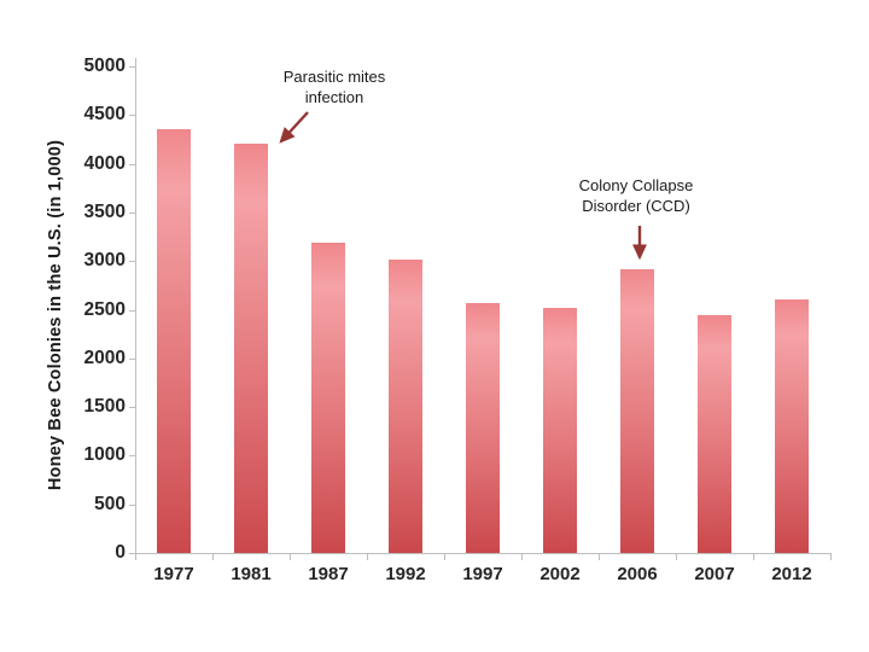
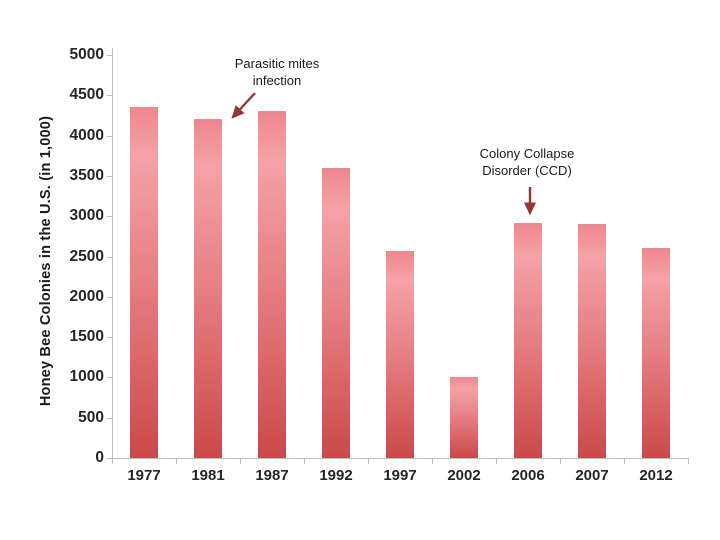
1987: 3200 -> 4300
1992: 3000 -> 3600
2002: 2500 -> 1000
2007: 2400 -> 2900
